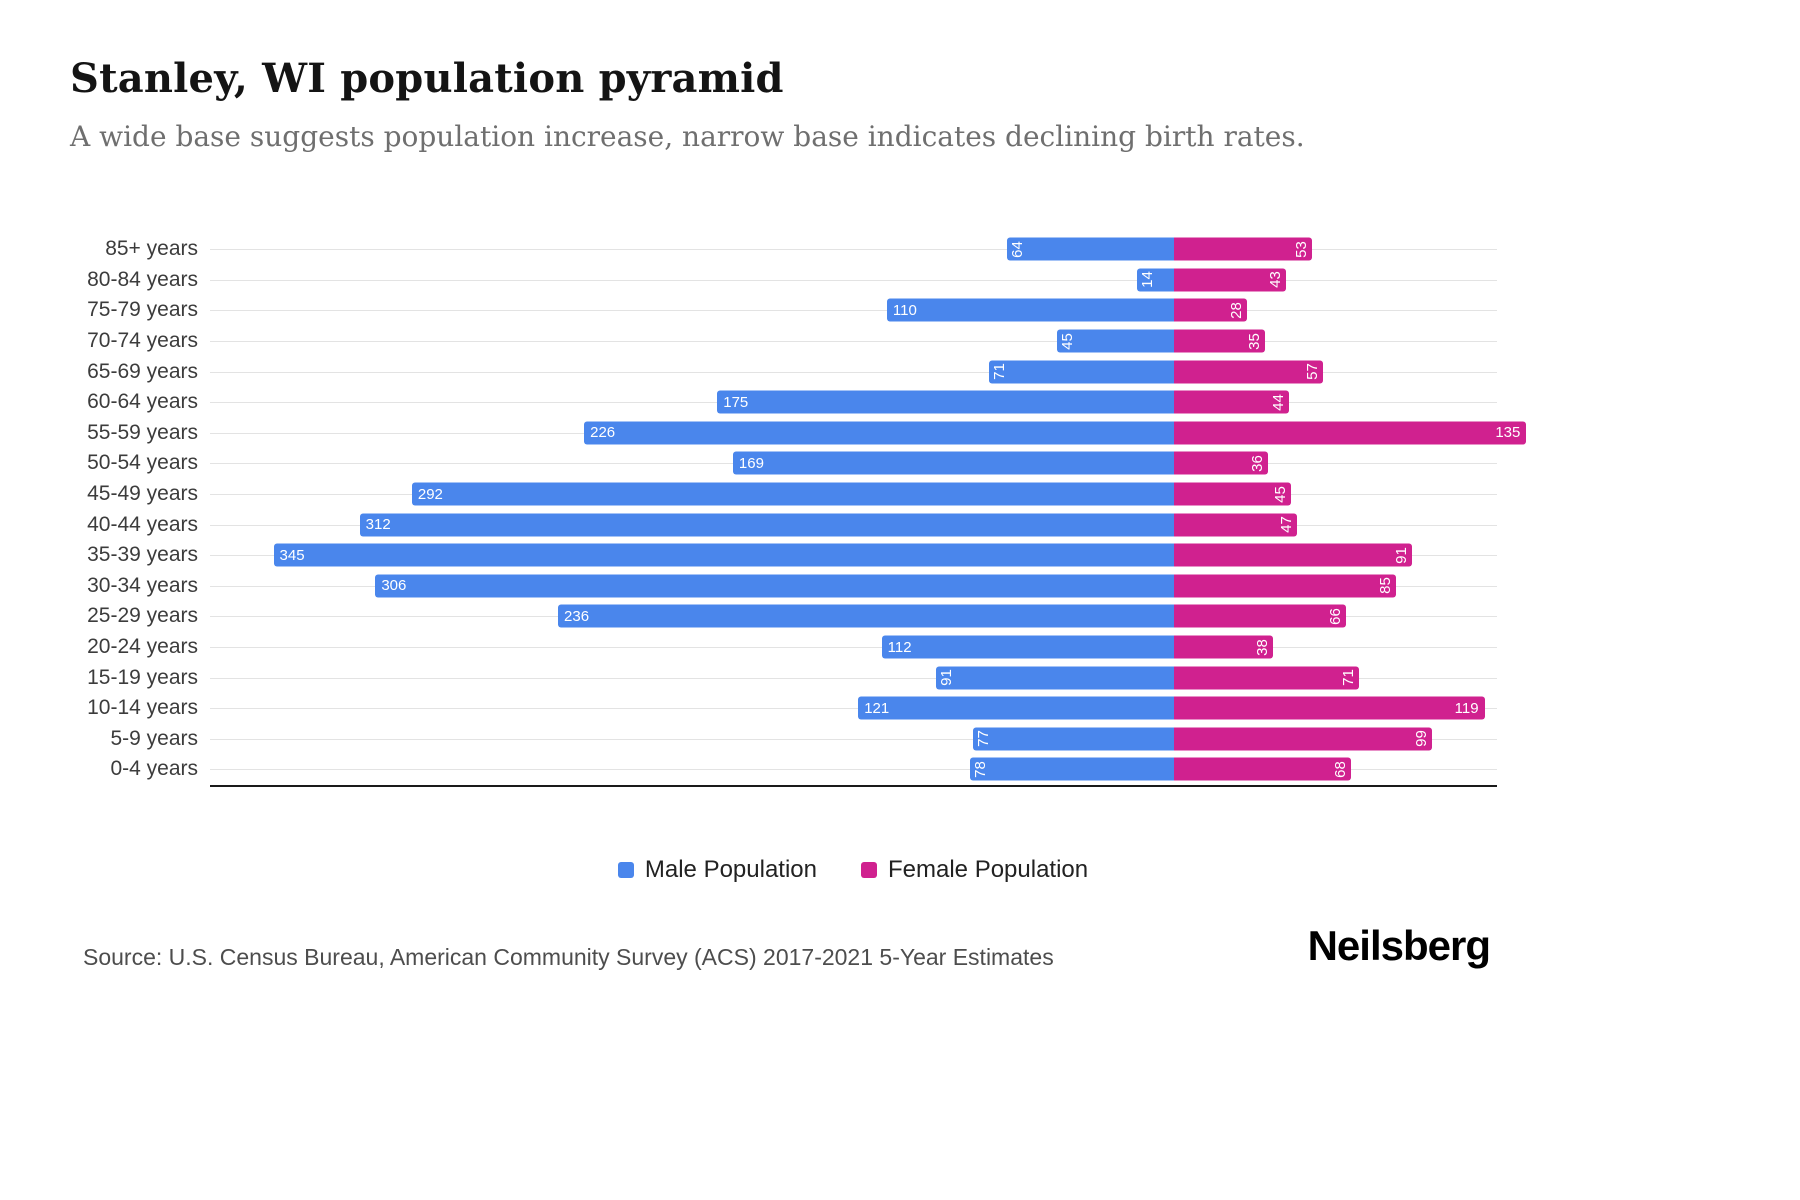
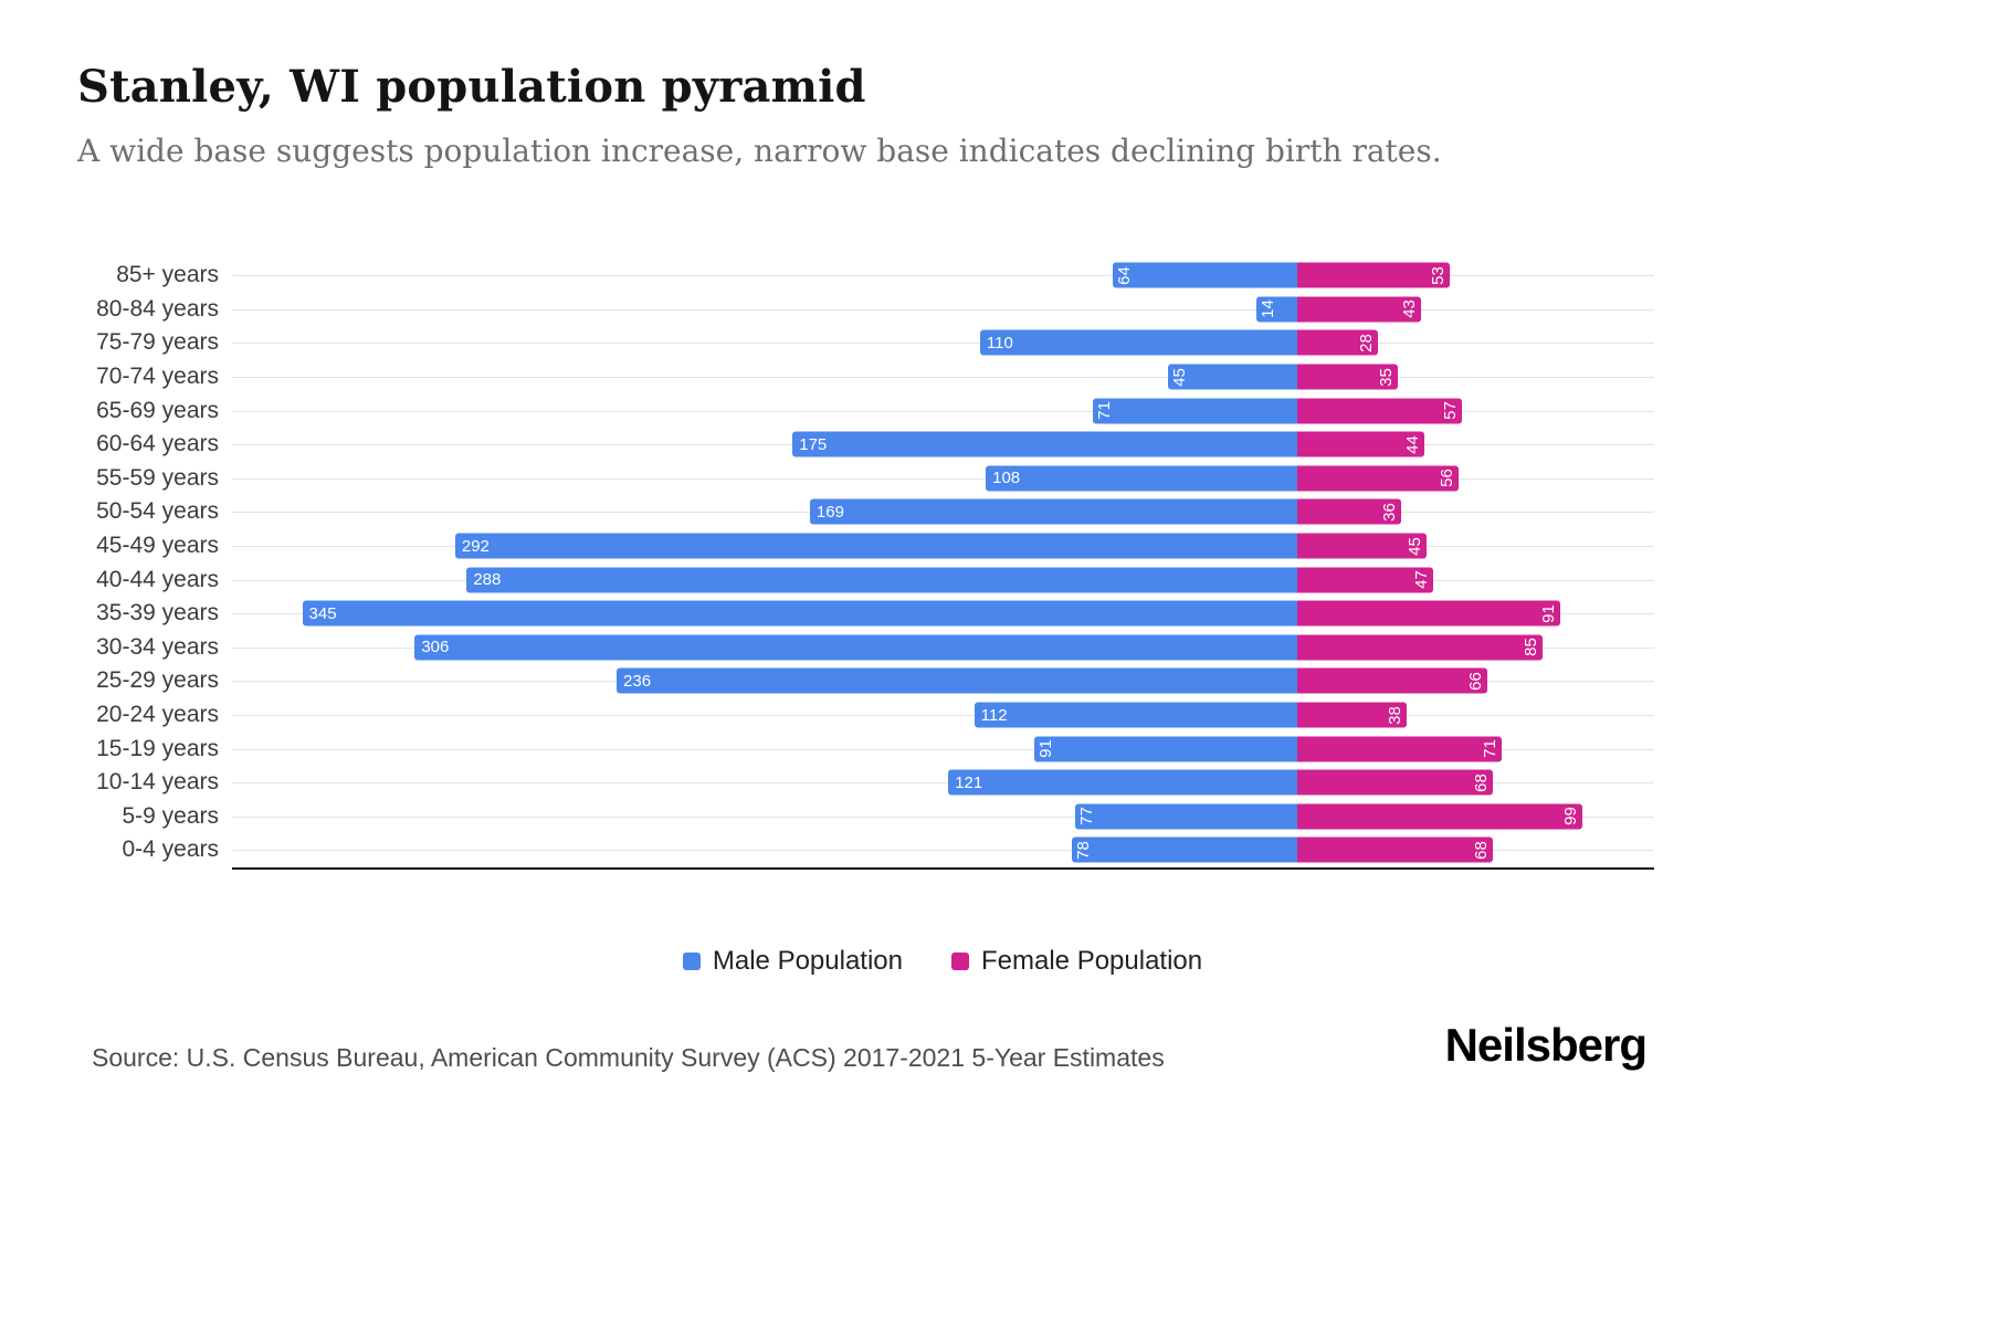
Male Population/55-59 years: 226 -> 108
Female Population/55-59 years: 135 -> 56
Male Population/40-44 years: 312 -> 288
Female Population/10-14 years: 119 -> 68
